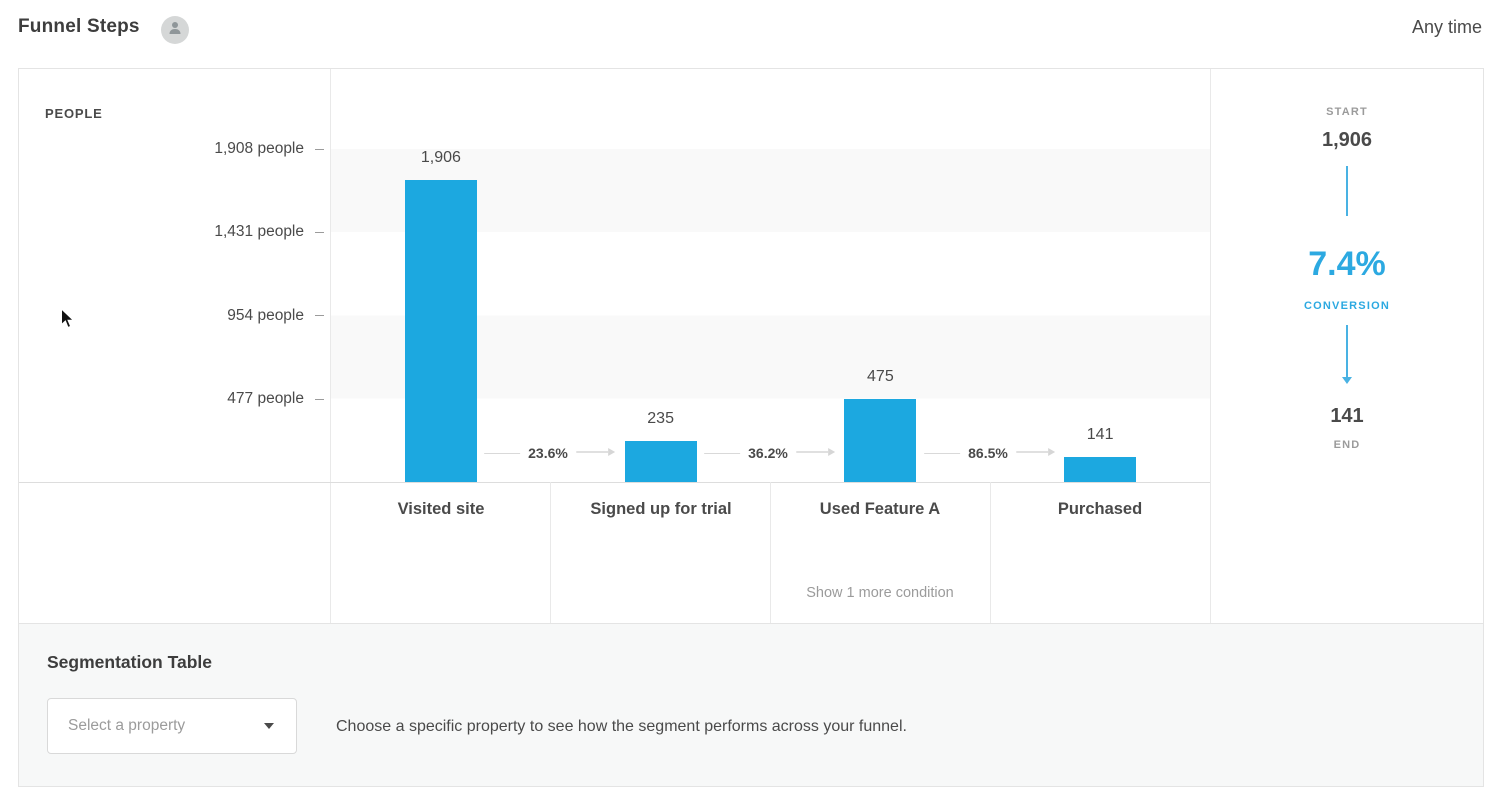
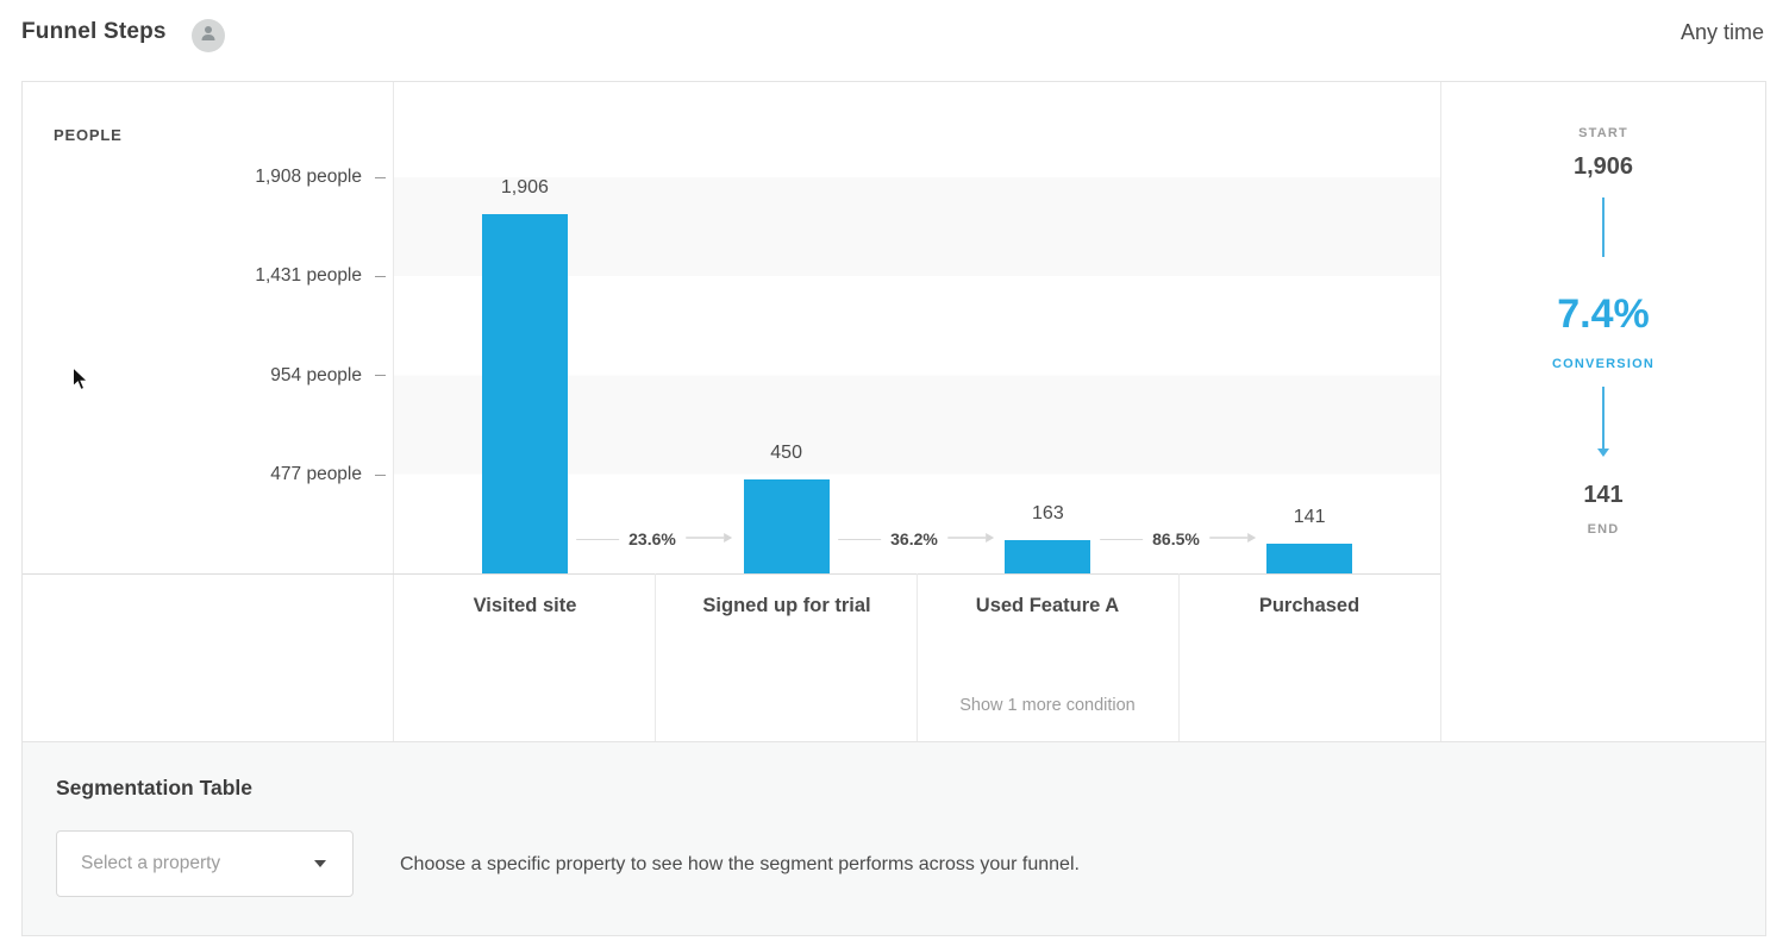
Signed up for trial: 235 -> 450
Used Feature A: 475 -> 163
